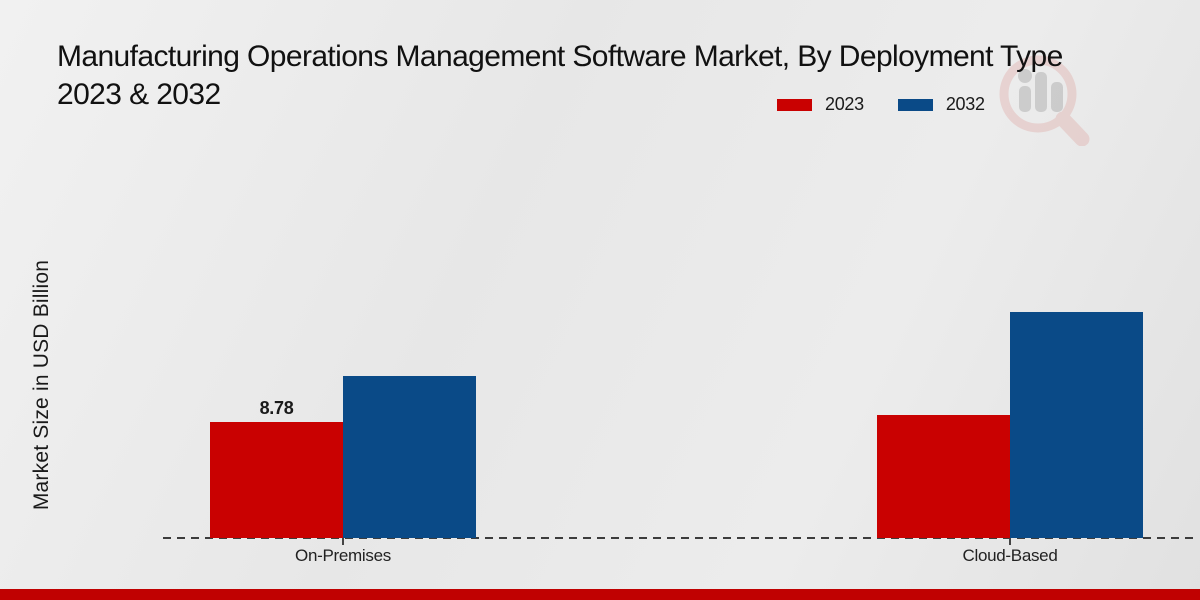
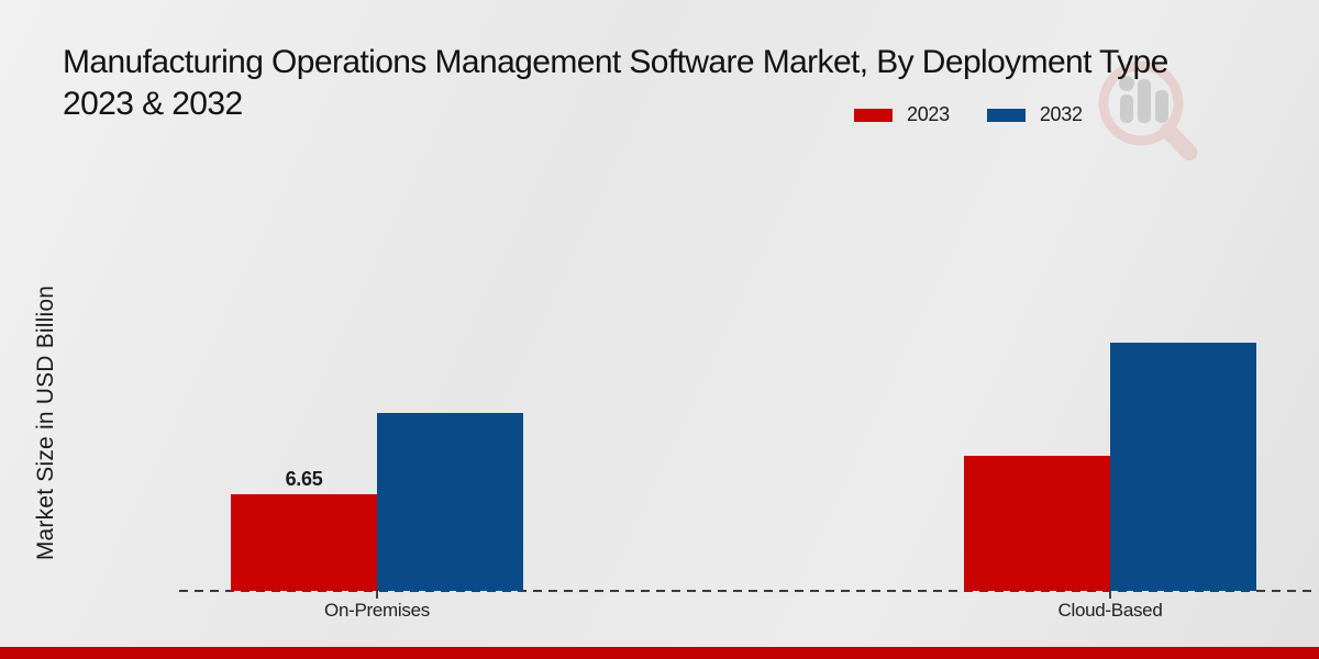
2023/On-Premises: 8.78 -> 6.65
